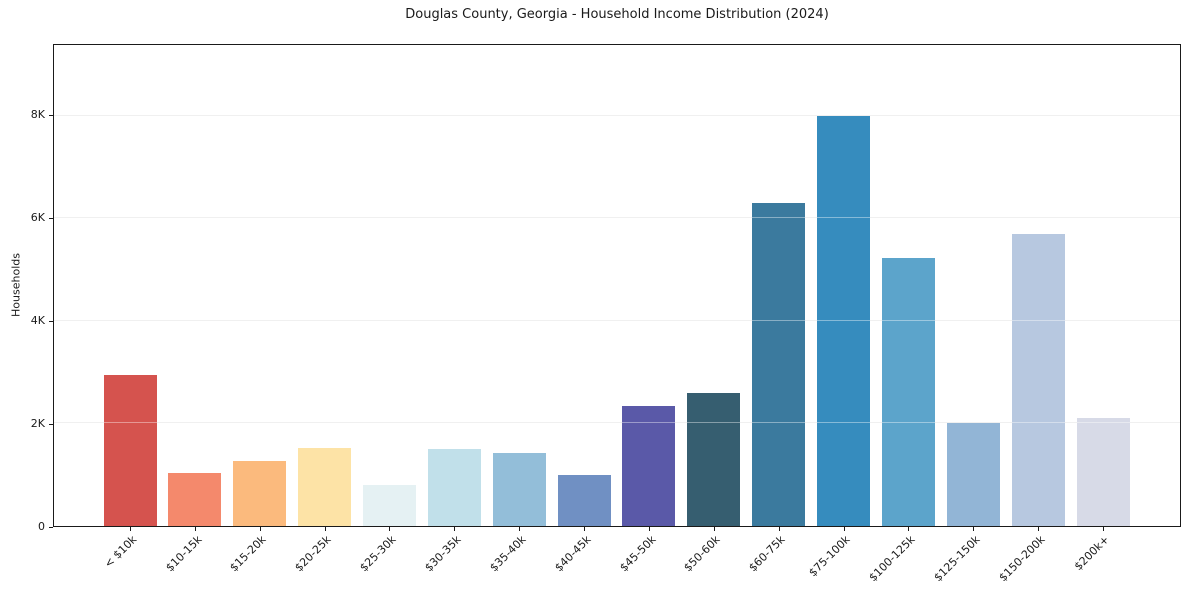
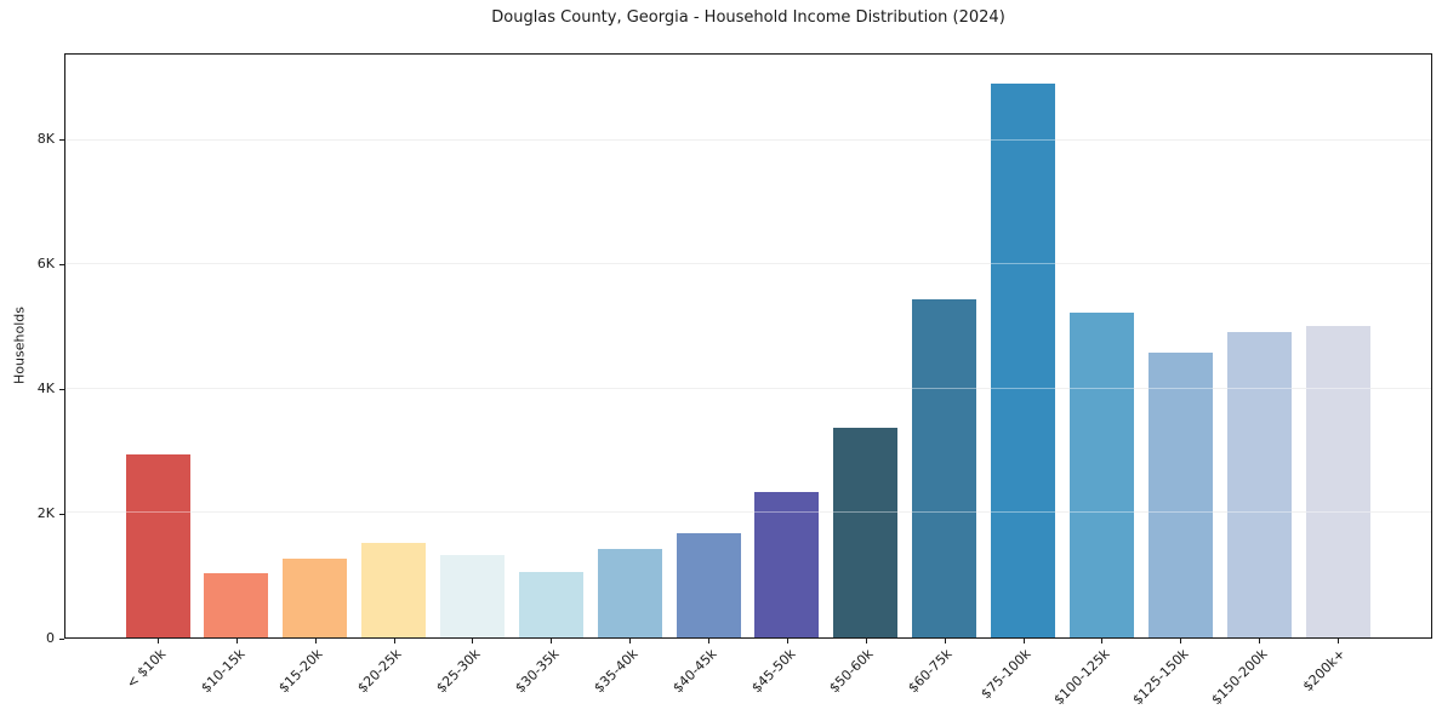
$25-30k: 0.8K -> 1.3K
$30-35k: 1.5K -> 1.1K
$40-45k: 1.0K -> 1.7K
$50-60k: 2.6K -> 3.4K
$60-75k: 6.3K -> 5.4K
$75-100k: 8.0K -> 8.9K
$125-150k: 2.0K -> 4.6K
$150-200k: 5.7K -> 4.9K
$200k+: 2.1K -> 5.0K
